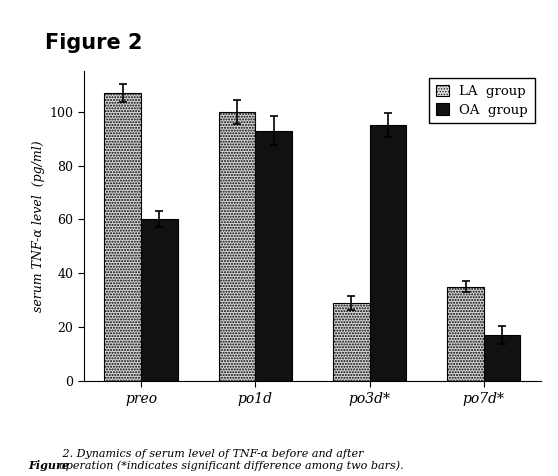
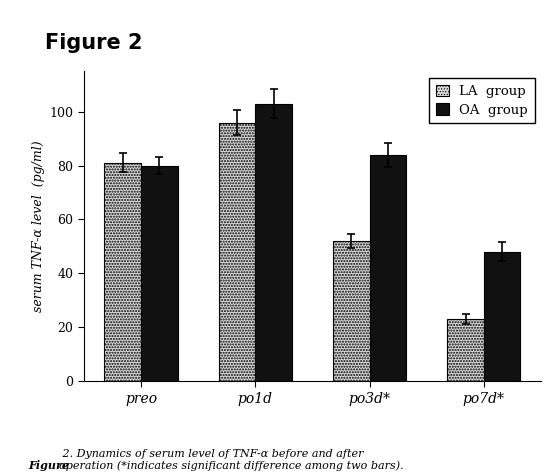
LA group/preo: 107 -> 81
OA group/preo: 60 -> 80
LA group/po1d: 100 -> 96
OA group/po1d: 93 -> 103
LA group/po3d*: 29 -> 52
OA group/po3d*: 95 -> 84
LA group/po7d*: 35 -> 23
OA group/po7d*: 17 -> 48
